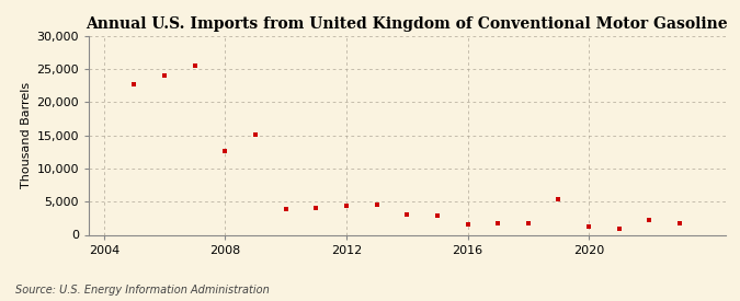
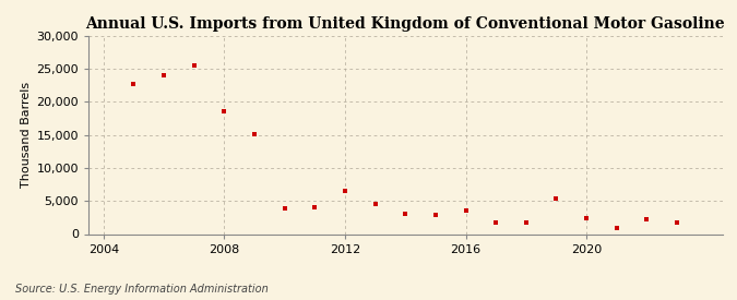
2008: 12,700 -> 18,600
2012: 4,300 -> 6,600
2016: 1,600 -> 3,600
2020: 1,200 -> 2,400
